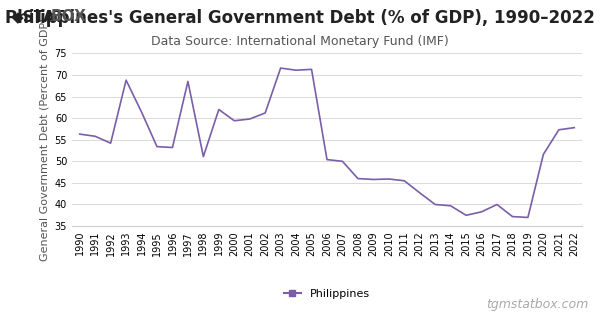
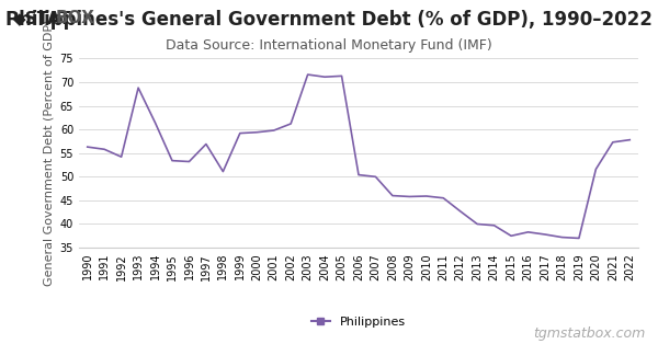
1997: 68.5 -> 56.9
1999: 62.0 -> 59.2
2017: 40.0 -> 37.8
